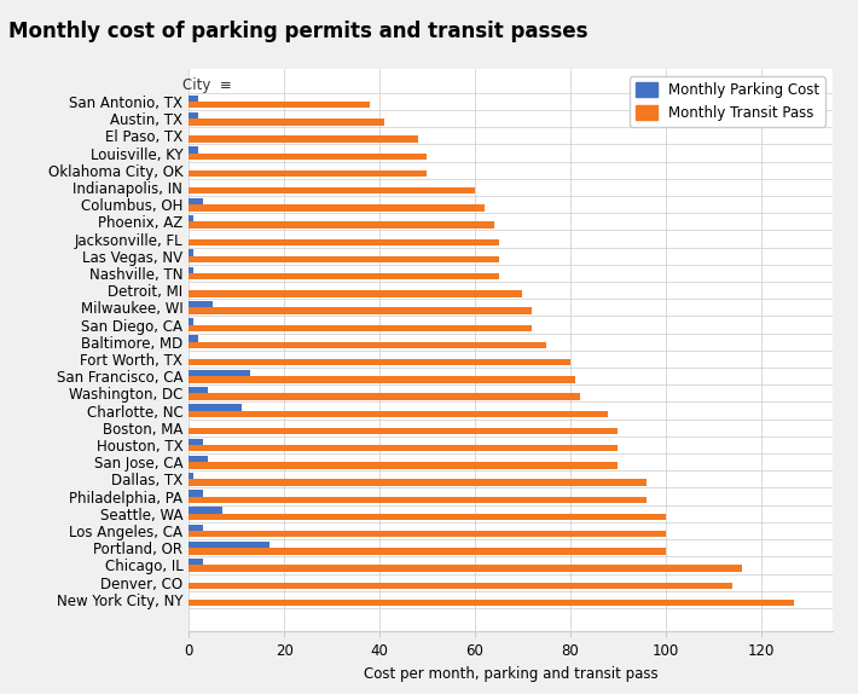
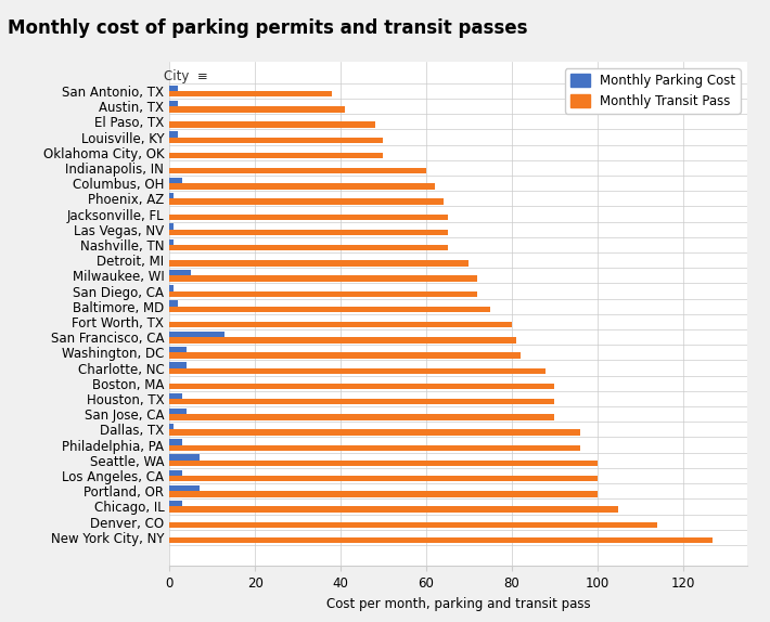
Monthly Parking Cost/Charlotte, NC: 11 -> 4
Monthly Parking Cost/Portland, OR: 17 -> 7
Monthly Transit Pass/Chicago, IL: 116 -> 105
